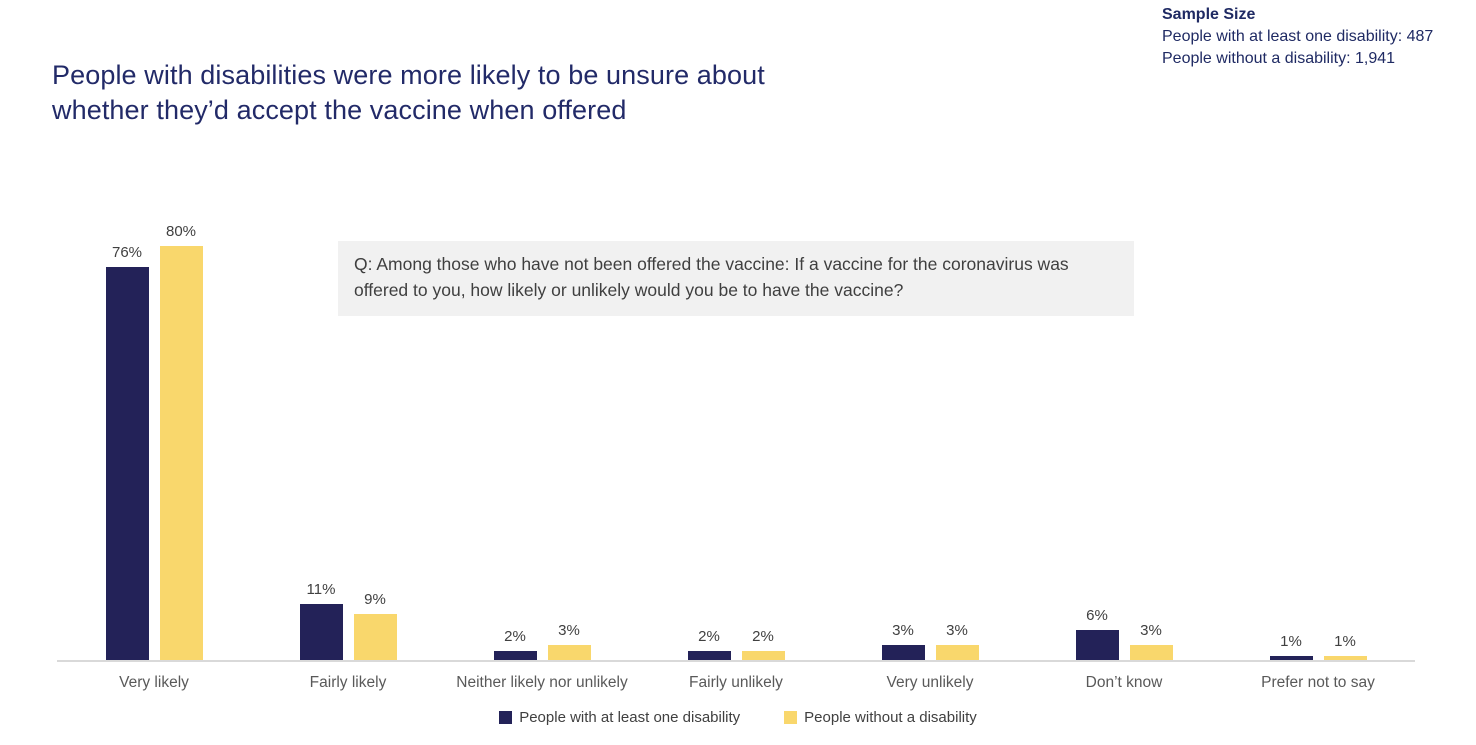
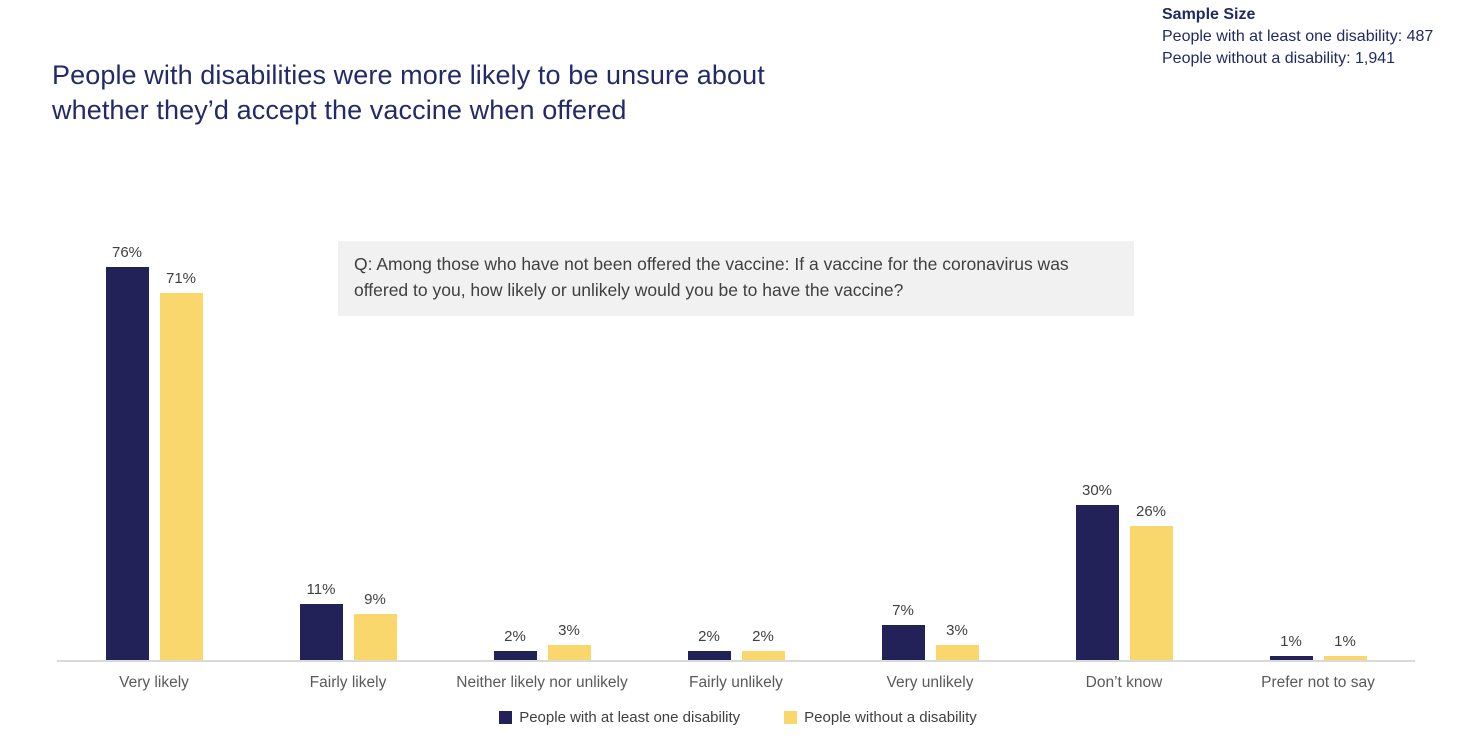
People without a disability/Very likely: 80% -> 71%
People with at least one disability/Very unlikely: 3% -> 7%
People with at least one disability/Don’t know: 6% -> 30%
People without a disability/Don’t know: 3% -> 26%
